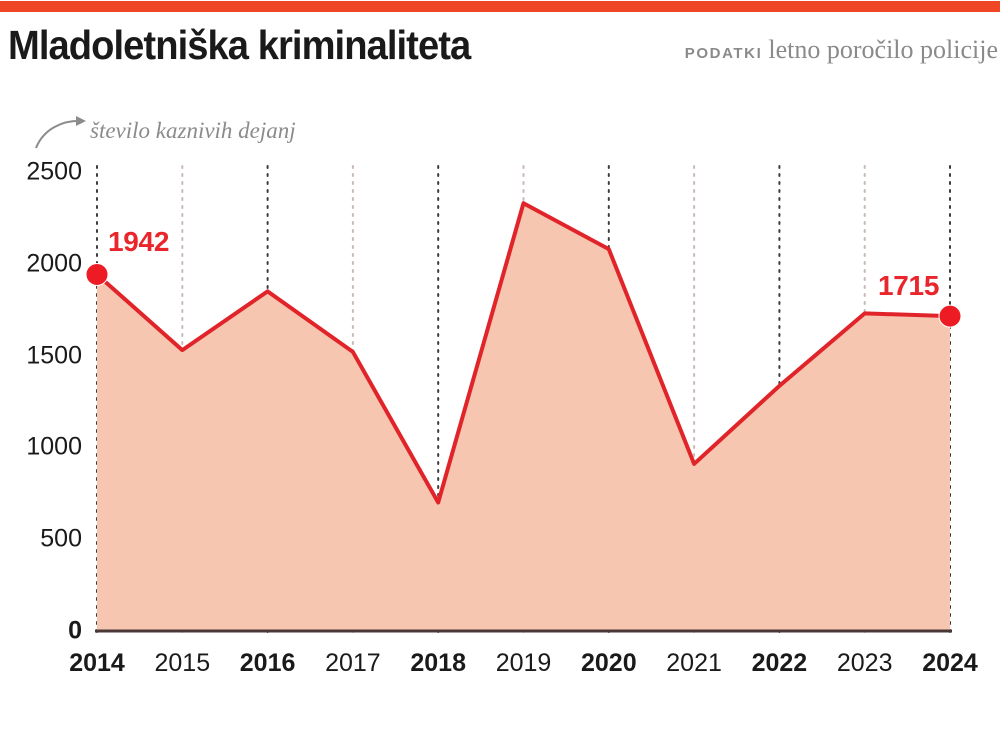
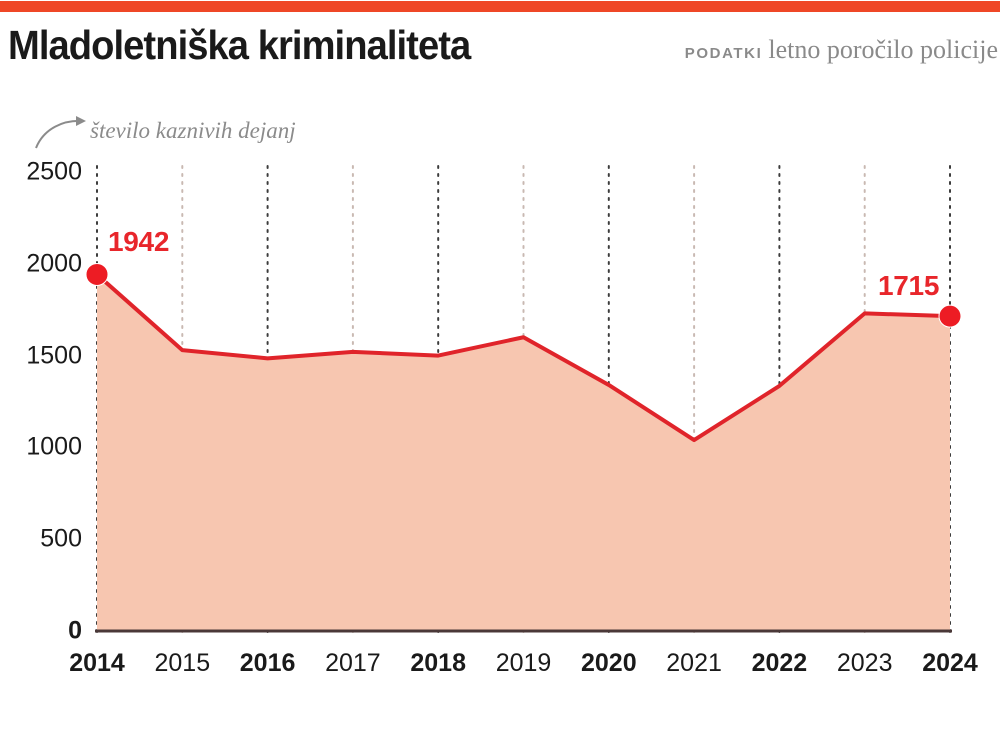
2016: 1850 -> 1480
2018: 700 -> 1500
2019: 2330 -> 1600
2020: 2080 -> 1340
2021: 910 -> 1040
